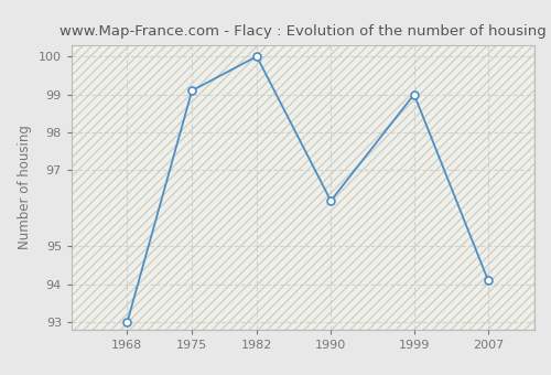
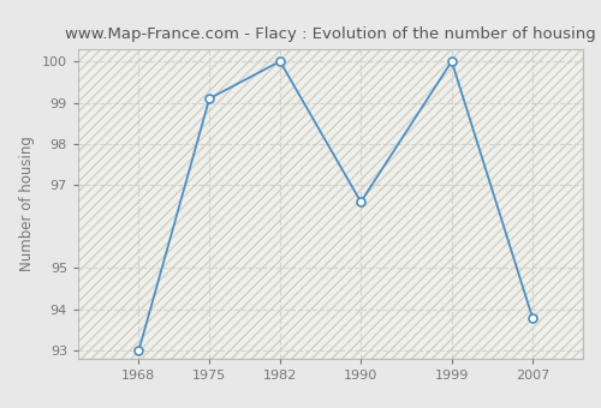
1990: 96.2 -> 96.6
1999: 99.0 -> 100.0
2007: 94.1 -> 93.8
